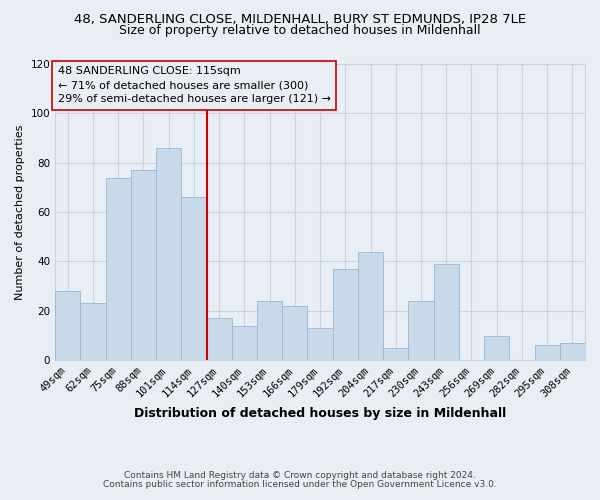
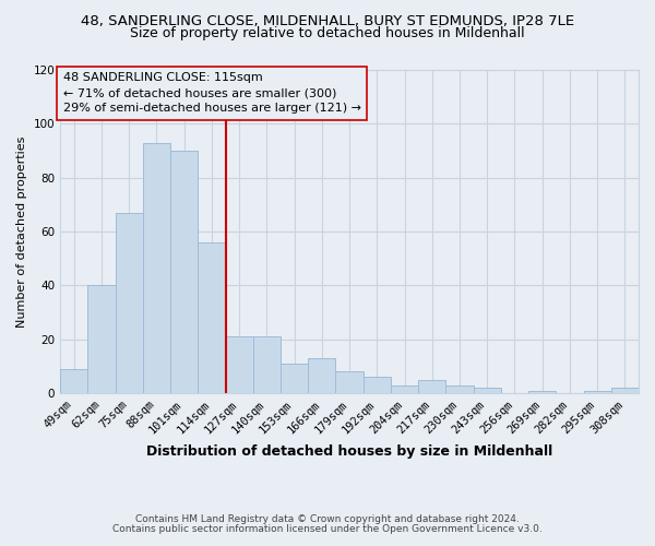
49sqm: 28 -> 9
62sqm: 23 -> 40
75sqm: 74 -> 67
88sqm: 77 -> 93
101sqm: 86 -> 90
114sqm: 66 -> 56
127sqm: 17 -> 21
140sqm: 14 -> 21
153sqm: 24 -> 11
166sqm: 22 -> 13
179sqm: 13 -> 8
192sqm: 37 -> 6
204sqm: 44 -> 3
230sqm: 24 -> 3
243sqm: 39 -> 2
269sqm: 10 -> 1
295sqm: 6 -> 1
308sqm: 7 -> 2
